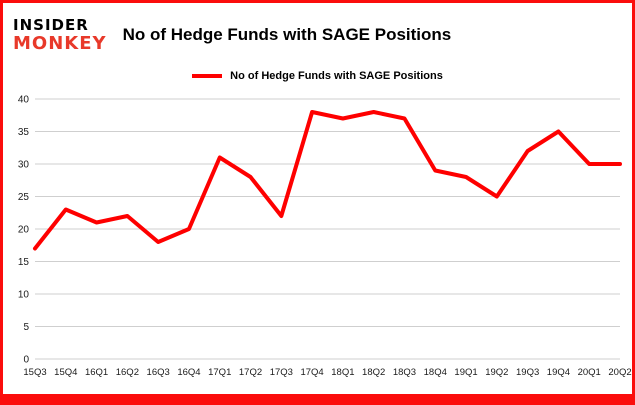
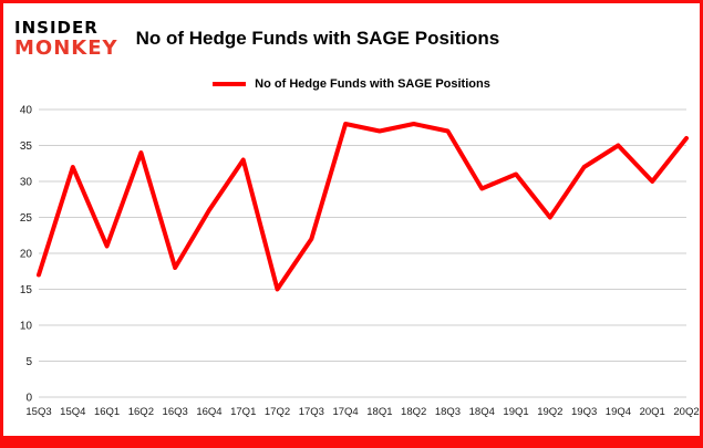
15Q4: 23 -> 32
16Q2: 22 -> 34
16Q4: 20 -> 26
17Q1: 31 -> 33
17Q2: 28 -> 15
19Q1: 28 -> 31
20Q2: 30 -> 36
